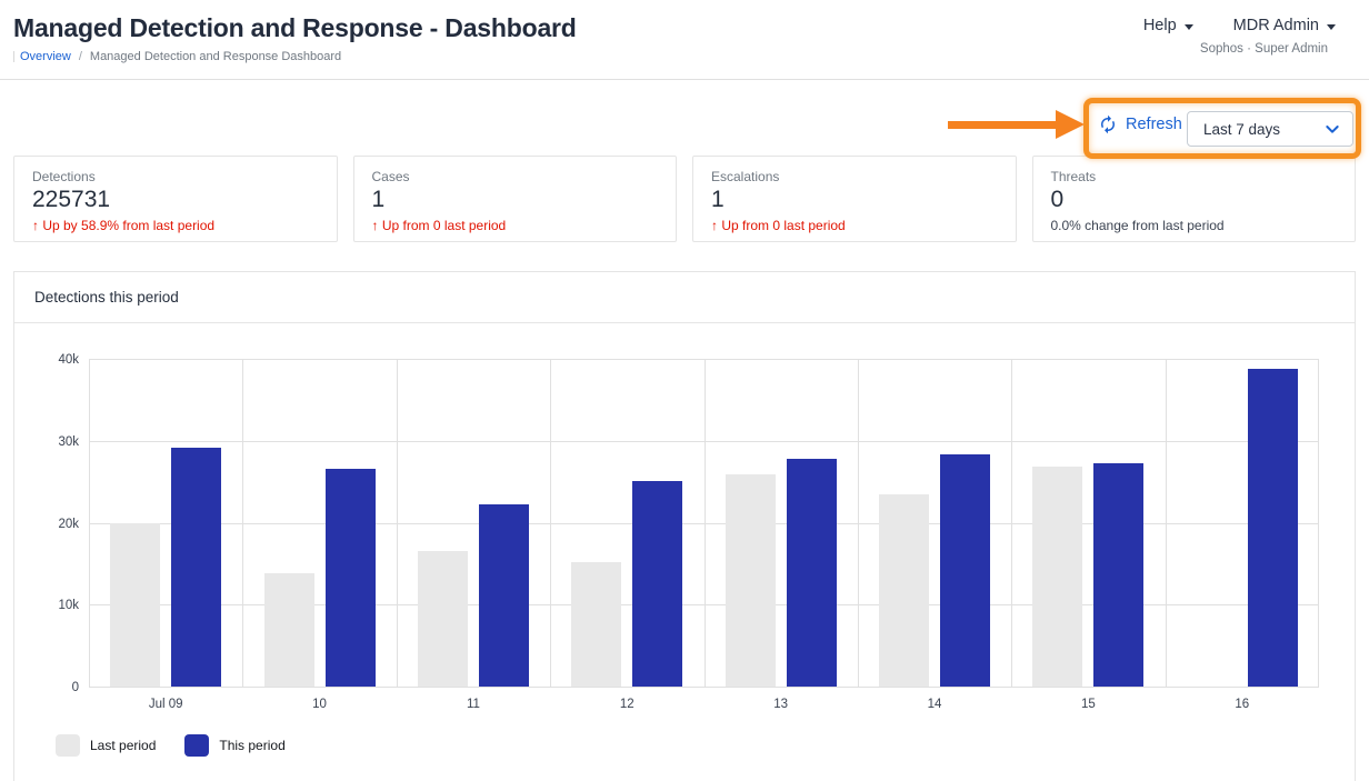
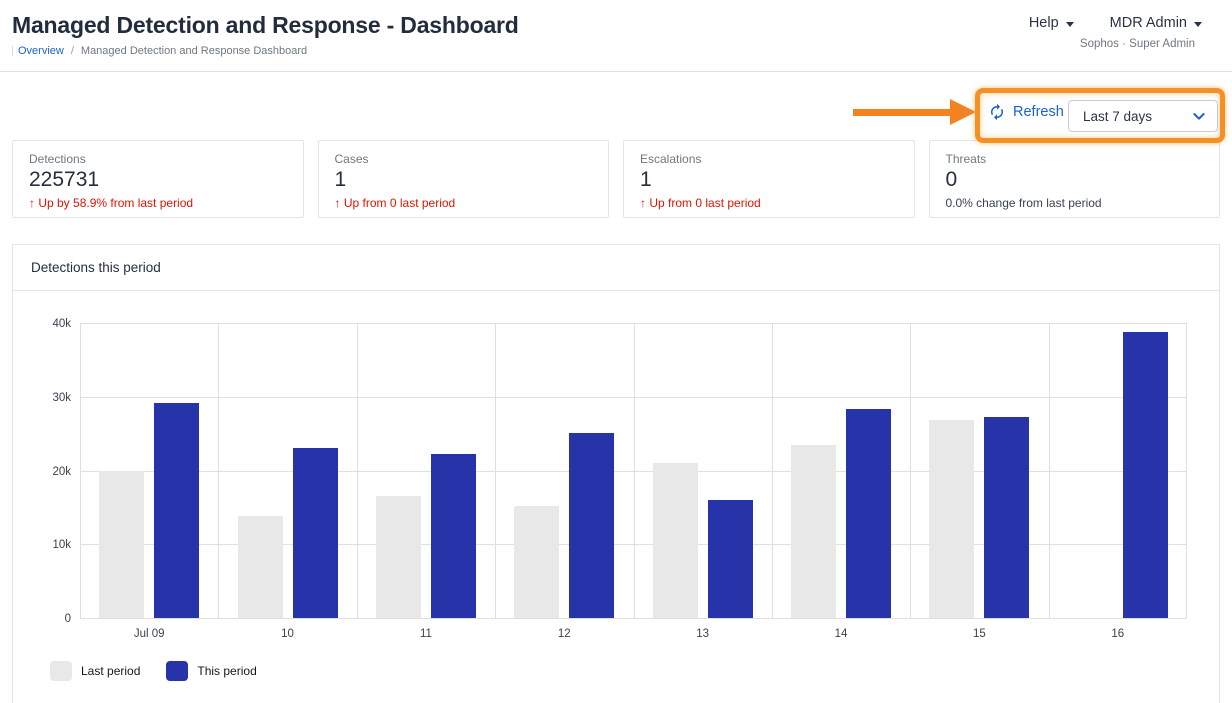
This period/10: 27k -> 23k
Last period/13: 26k -> 21k
This period/13: 28k -> 16k
